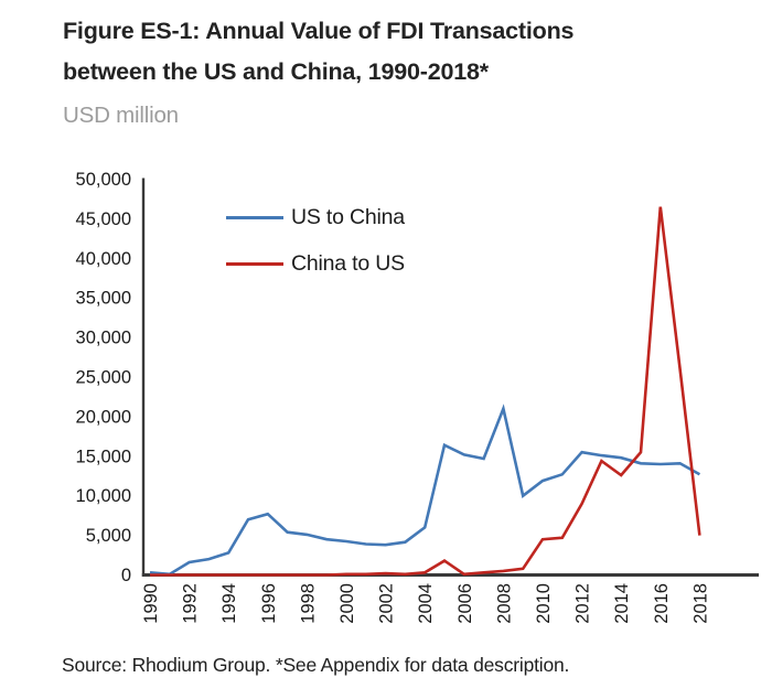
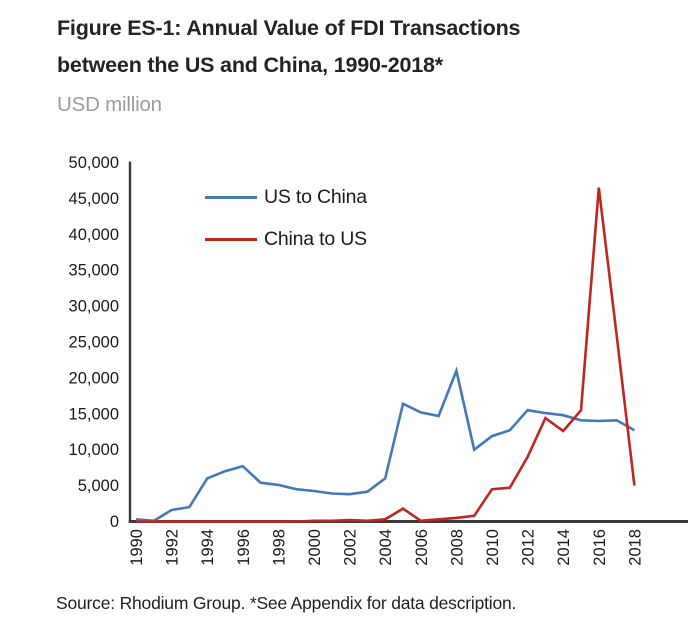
US to China/1994: 3000 -> 6000
